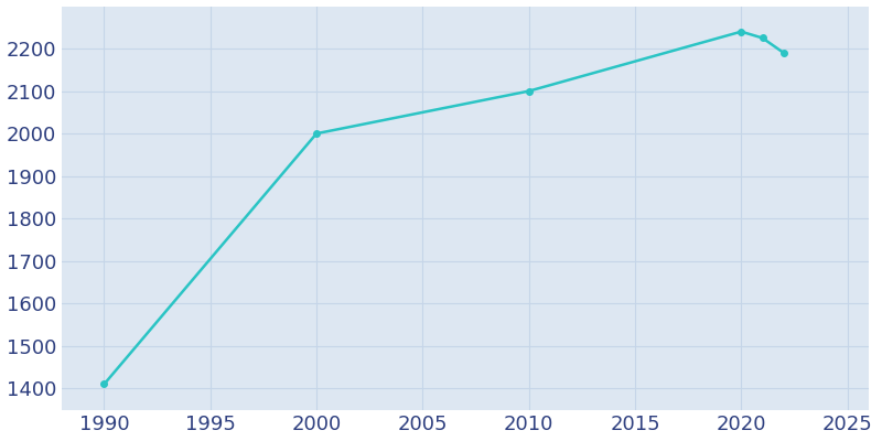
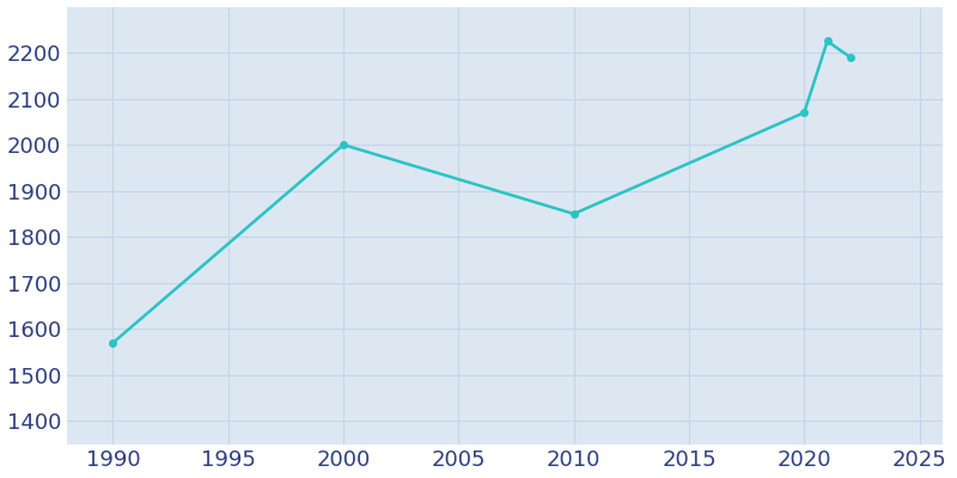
1990: 1410 -> 1570
2010: 2100 -> 1850
2020: 2240 -> 2070
